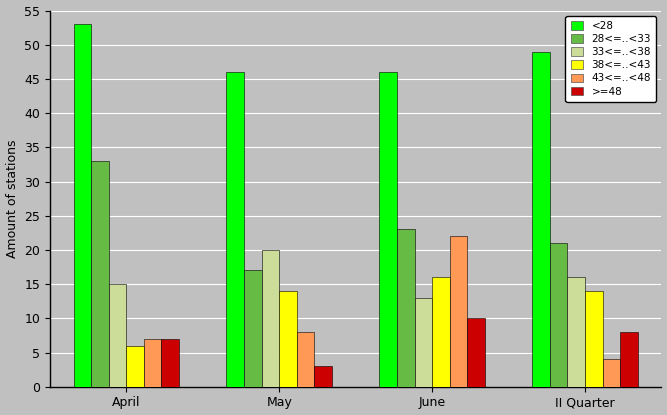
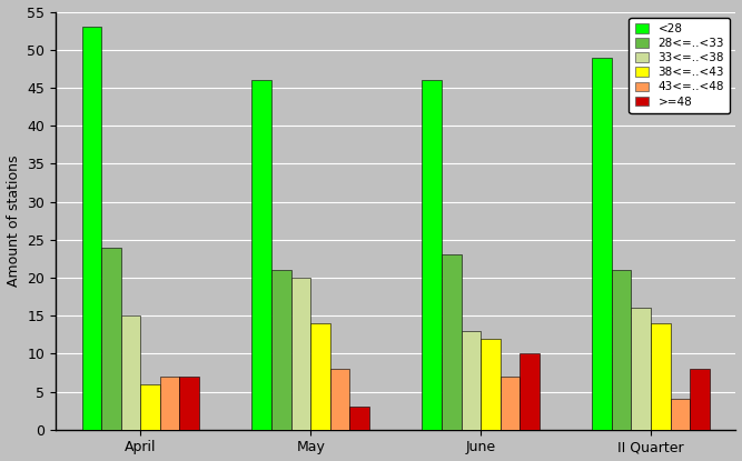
28<=..<33/April: 33 -> 24
28<=..<33/May: 17 -> 21
38<=..<43/June: 16 -> 12
43<=..<48/June: 22 -> 7
